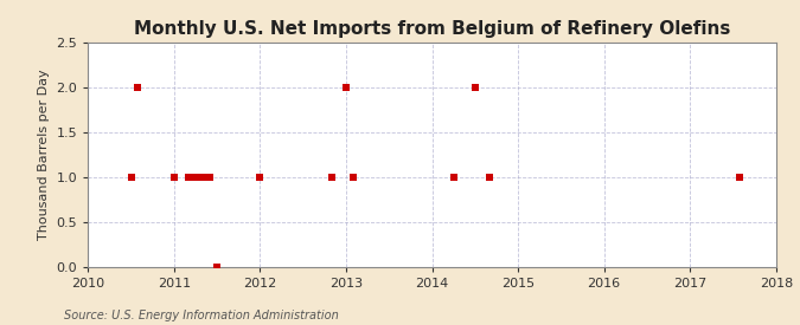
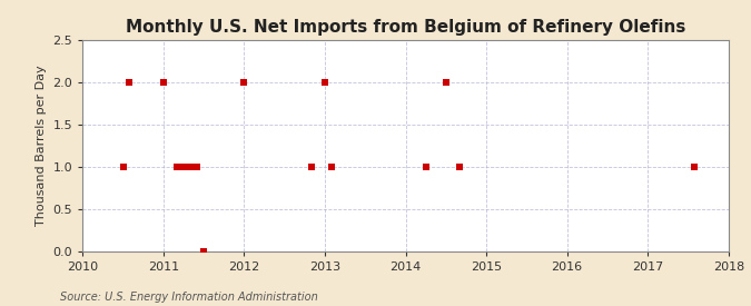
2011: 1 -> 2
2012: 1 -> 2
